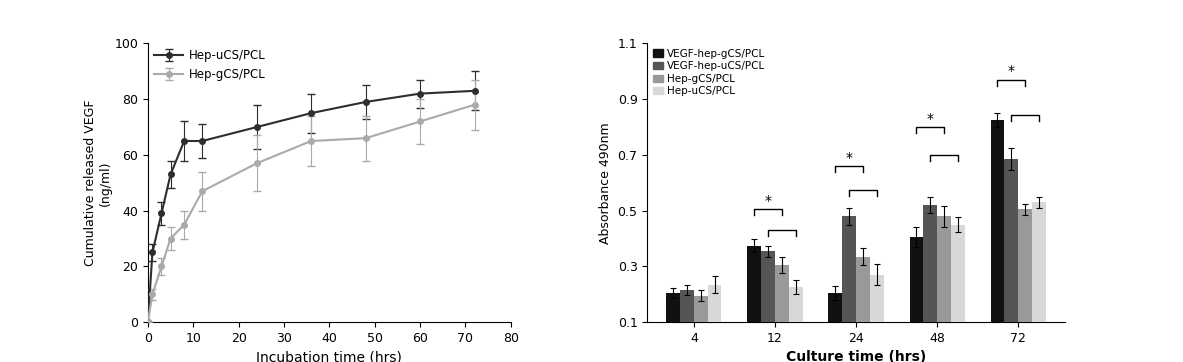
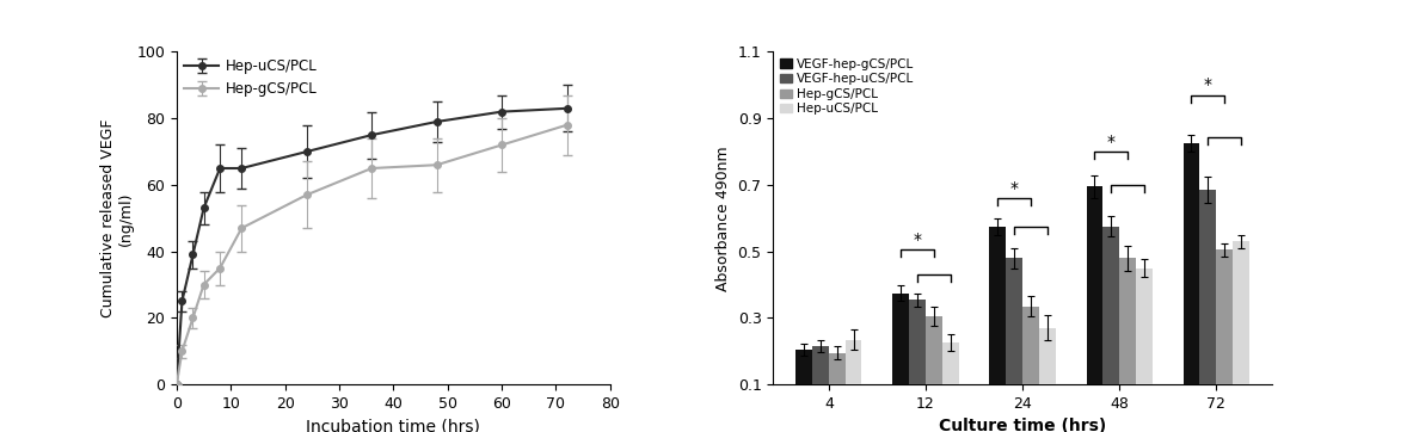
VEGF-hep-gCS/PCL/24: 0.205 -> 0.575
VEGF-hep-gCS/PCL/48: 0.405 -> 0.695
VEGF-hep-uCS/PCL/48: 0.520 -> 0.575
